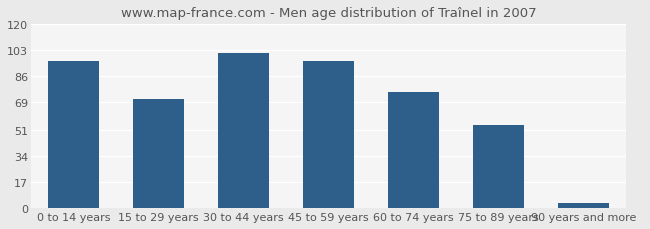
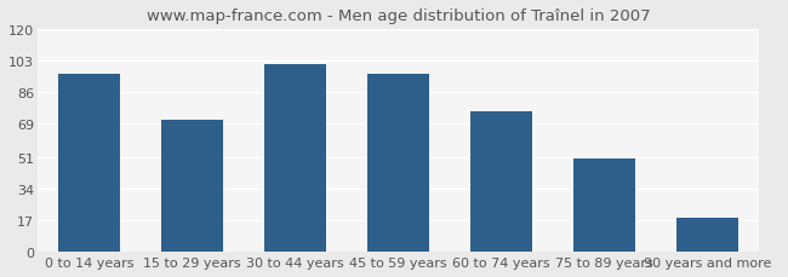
75 to 89 years: 54 -> 50
90 years and more: 3 -> 18
